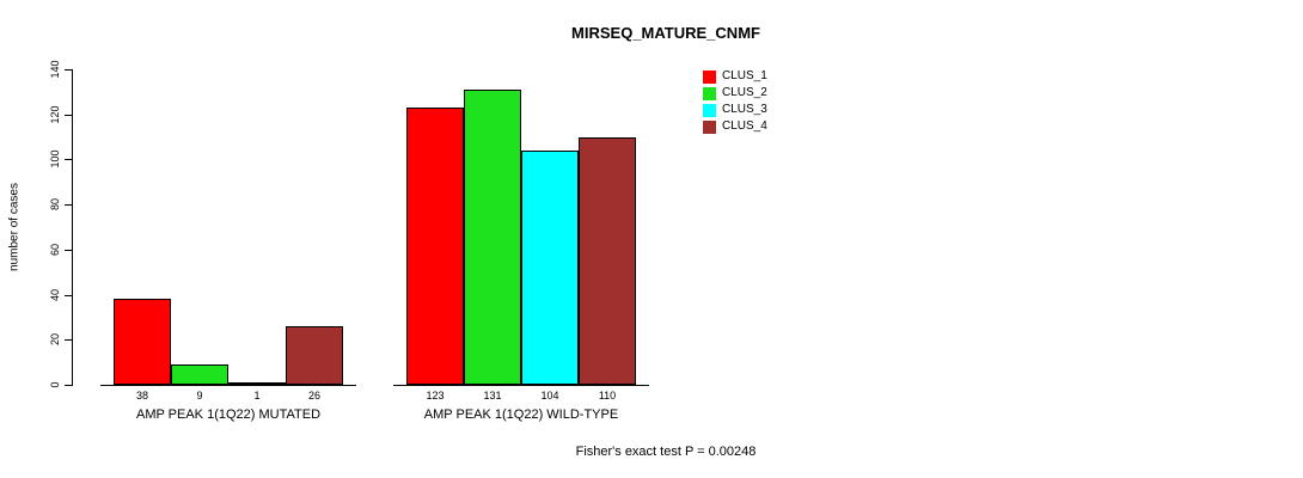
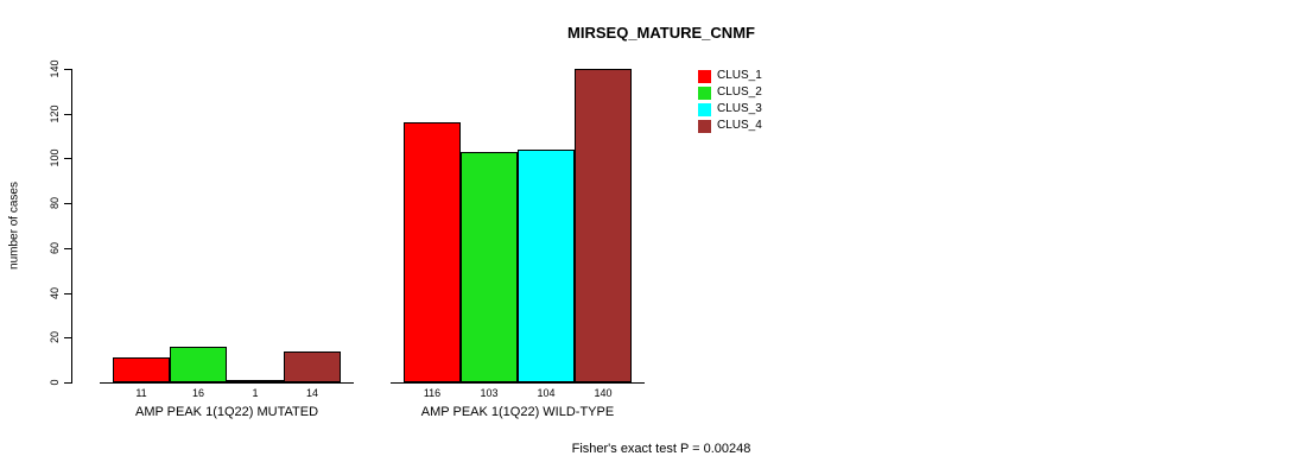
CLUS_1/AMP PEAK 1(1Q22) MUTATED: 38 -> 11
CLUS_2/AMP PEAK 1(1Q22) MUTATED: 9 -> 16
CLUS_4/AMP PEAK 1(1Q22) MUTATED: 26 -> 14
CLUS_1/AMP PEAK 1(1Q22) WILD-TYPE: 123 -> 116
CLUS_2/AMP PEAK 1(1Q22) WILD-TYPE: 131 -> 103
CLUS_4/AMP PEAK 1(1Q22) WILD-TYPE: 110 -> 140
